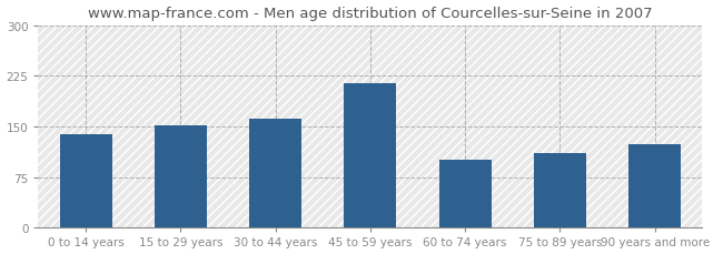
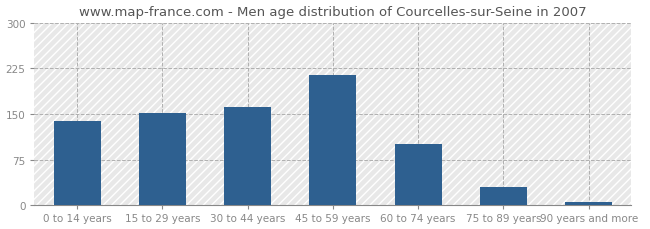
75 to 89 years: 110 -> 30
90 years and more: 124 -> 5
